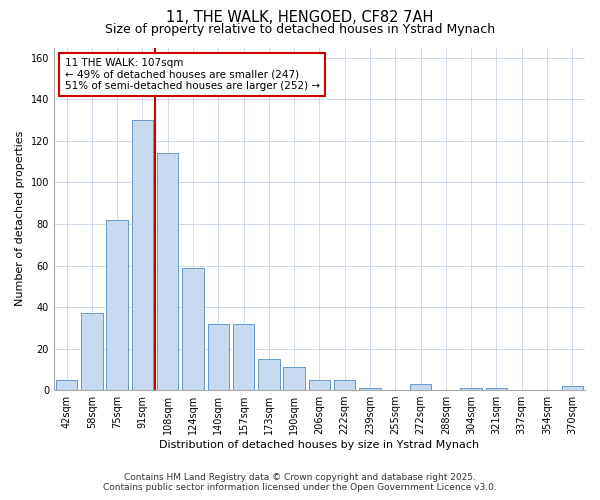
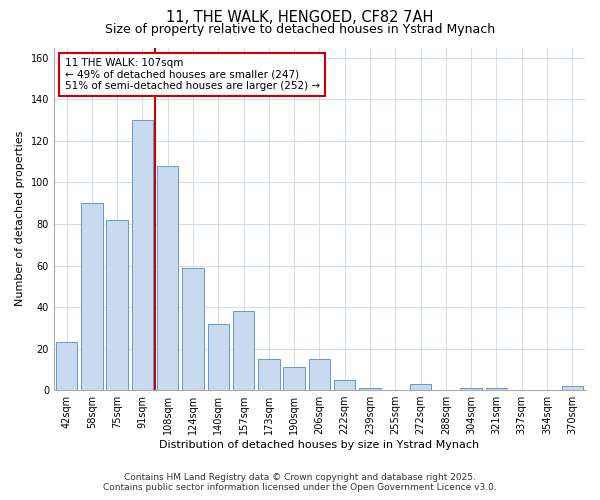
42sqm: 5 -> 23
58sqm: 37 -> 90
108sqm: 114 -> 108
157sqm: 32 -> 38
206sqm: 5 -> 15
